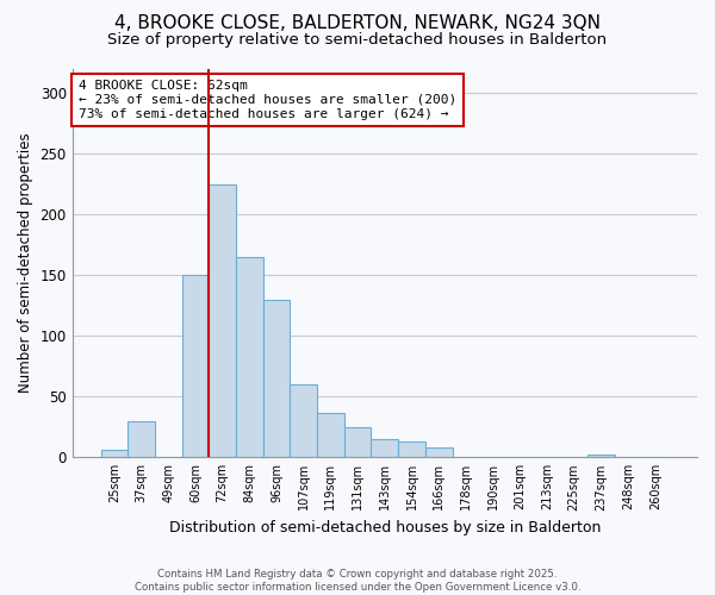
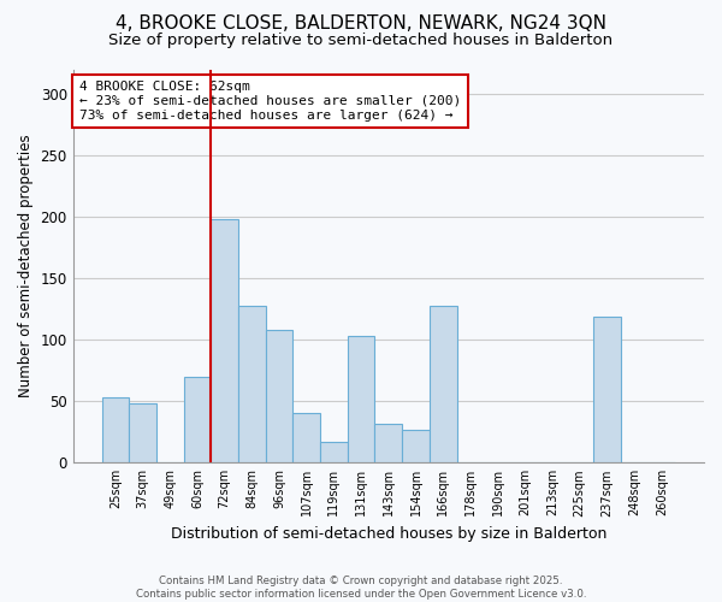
25sqm: 6 -> 53
37sqm: 30 -> 48
60sqm: 150 -> 70
72sqm: 225 -> 198
84sqm: 165 -> 128
96sqm: 130 -> 108
107sqm: 60 -> 40
119sqm: 37 -> 17
131sqm: 25 -> 103
143sqm: 15 -> 32
154sqm: 13 -> 27
166sqm: 8 -> 128
237sqm: 2 -> 119
